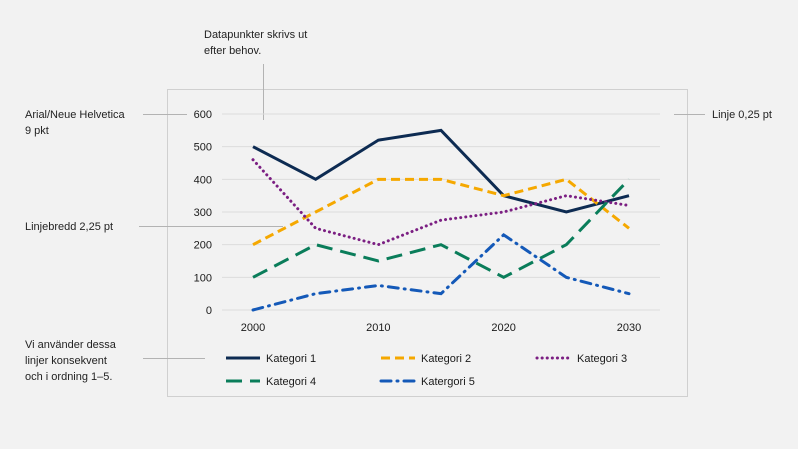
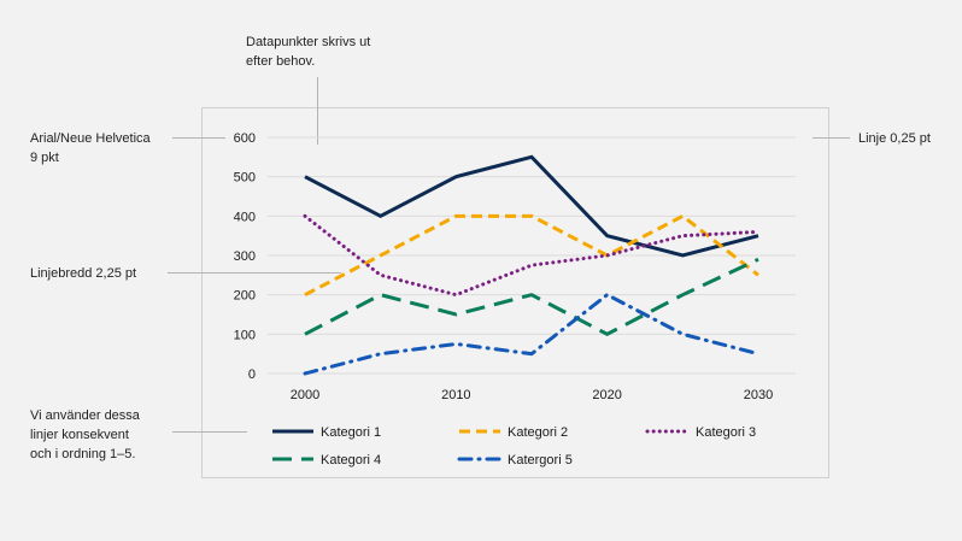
Kategori 3/2000: 460 -> 400
Kategori 1/2010: 520 -> 500
Kategori 2/2020: 350 -> 300
Katergori 5/2020: 230 -> 200
Kategori 3/2030: 320 -> 360
Kategori 4/2030: 400 -> 290
